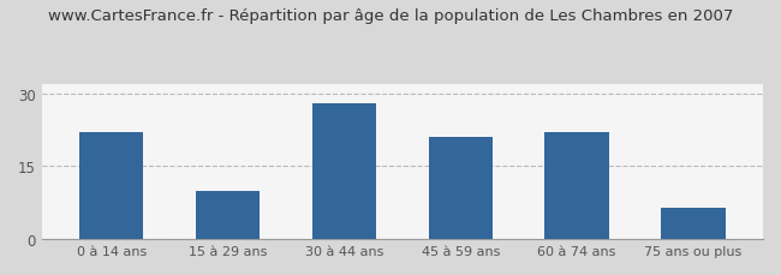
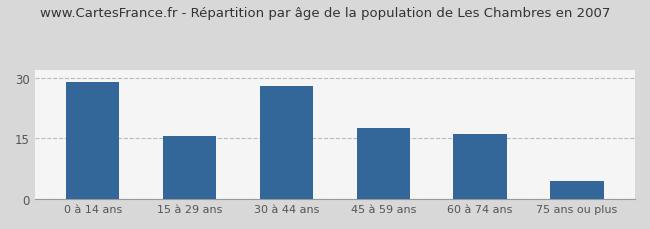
0 à 14 ans: 22.0 -> 29.0
15 à 29 ans: 10.0 -> 15.5
45 à 59 ans: 21.0 -> 17.5
60 à 74 ans: 22.0 -> 16.0
75 ans ou plus: 6.5 -> 4.5
